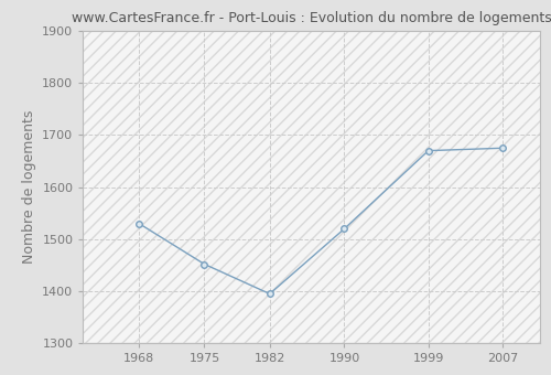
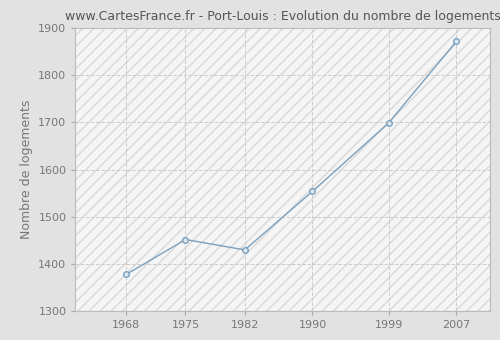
1968: 1530 -> 1378
1982: 1395 -> 1430
1990: 1520 -> 1554
1999: 1670 -> 1699
2007: 1675 -> 1872
